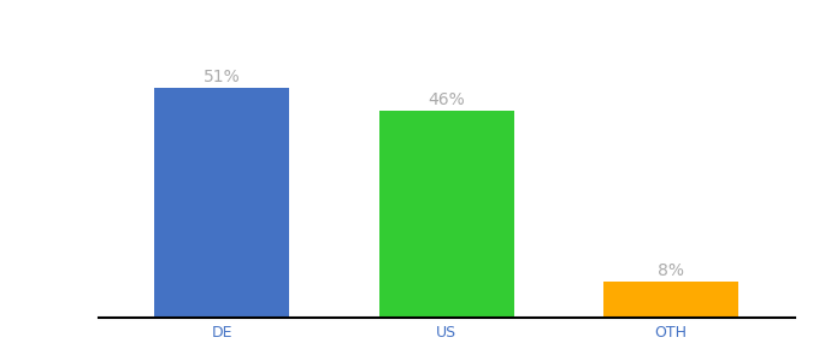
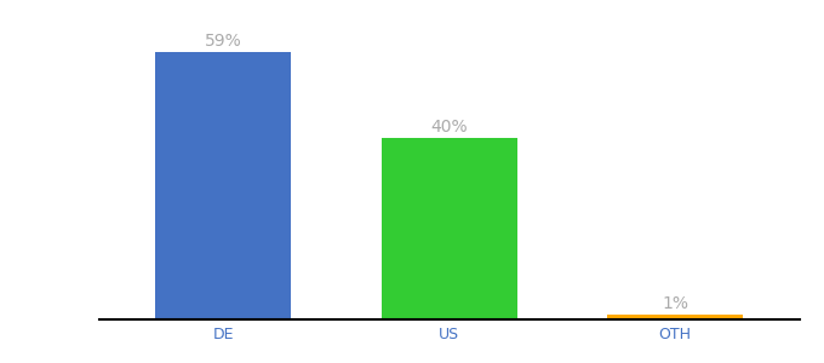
DE: 51% -> 59%
US: 46% -> 40%
OTH: 8% -> 1%
